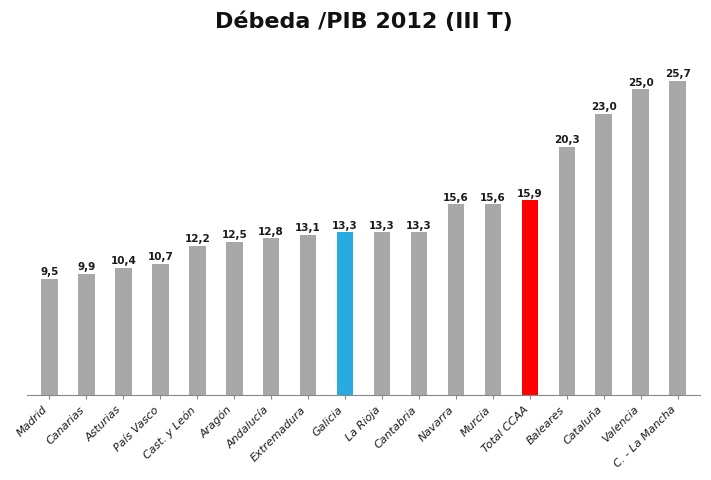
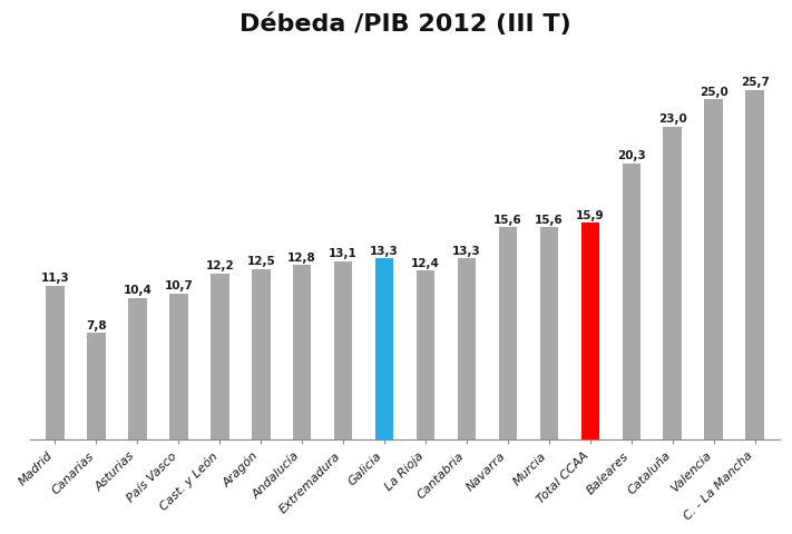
Madrid: 9,5 -> 11,3
Canarias: 9,9 -> 7,8
La Rioja: 13,3 -> 12,4
